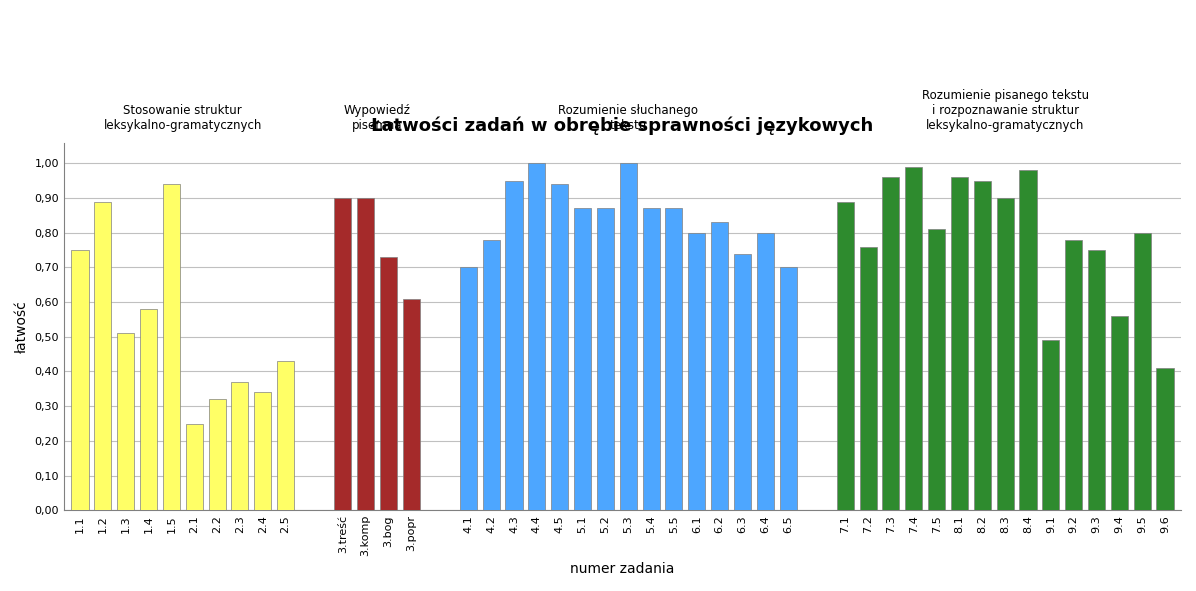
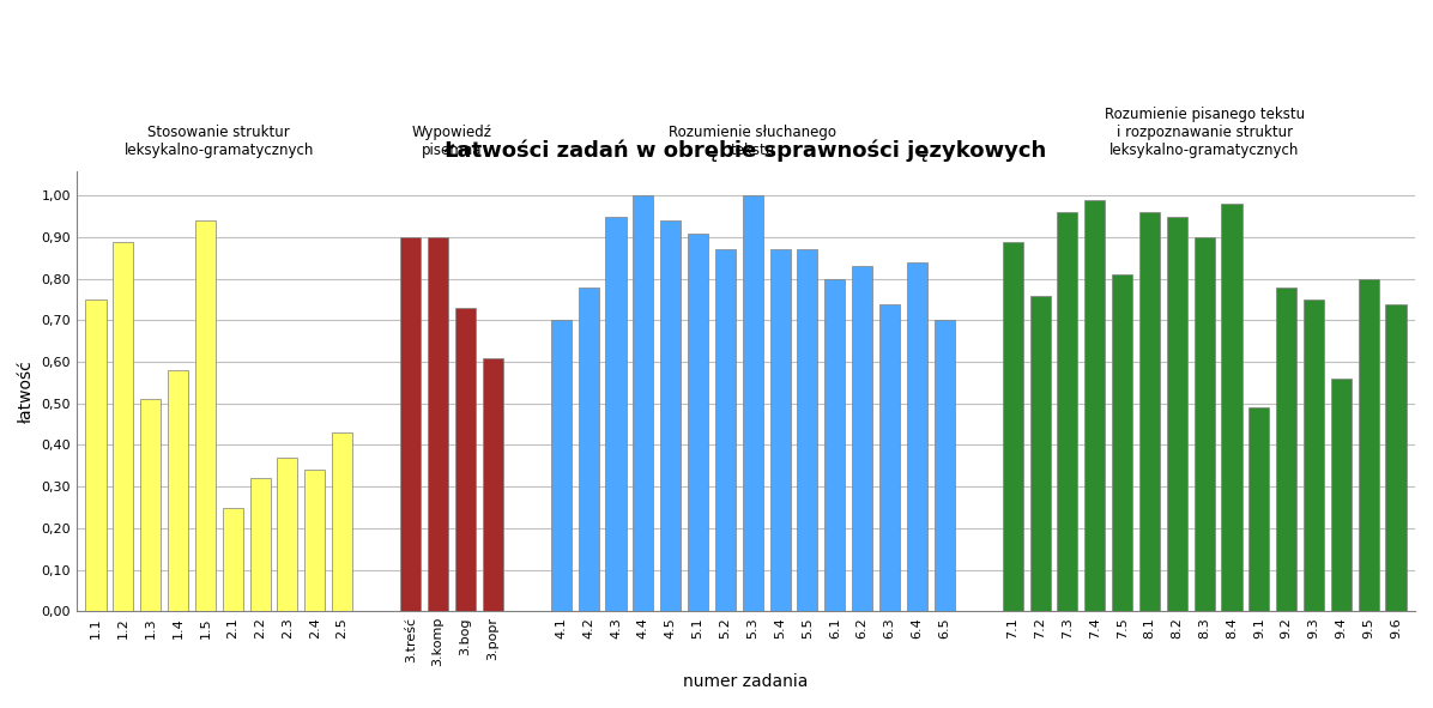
5.1: 0,87 -> 0,91
6.4: 0,80 -> 0,84
9.6: 0,41 -> 0,74
